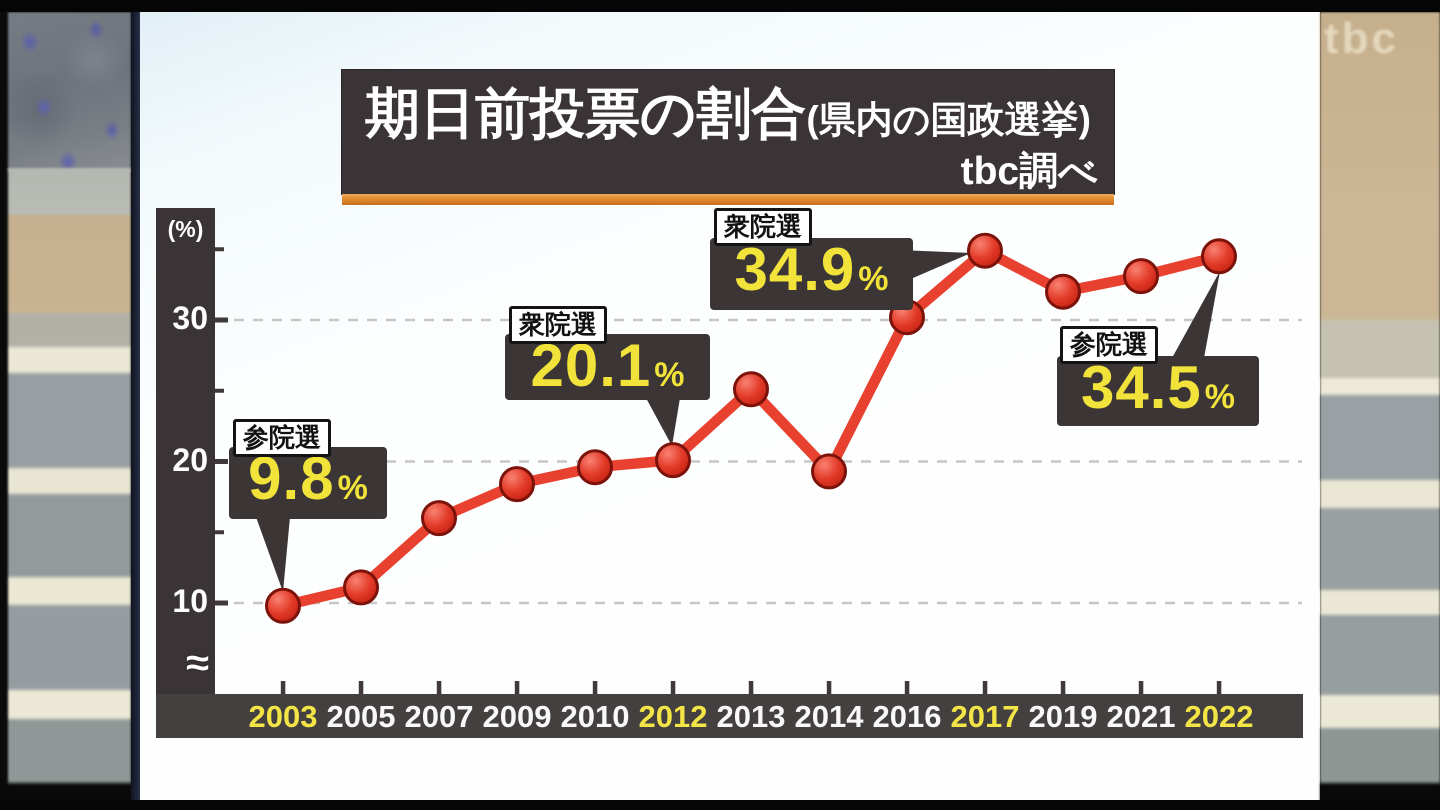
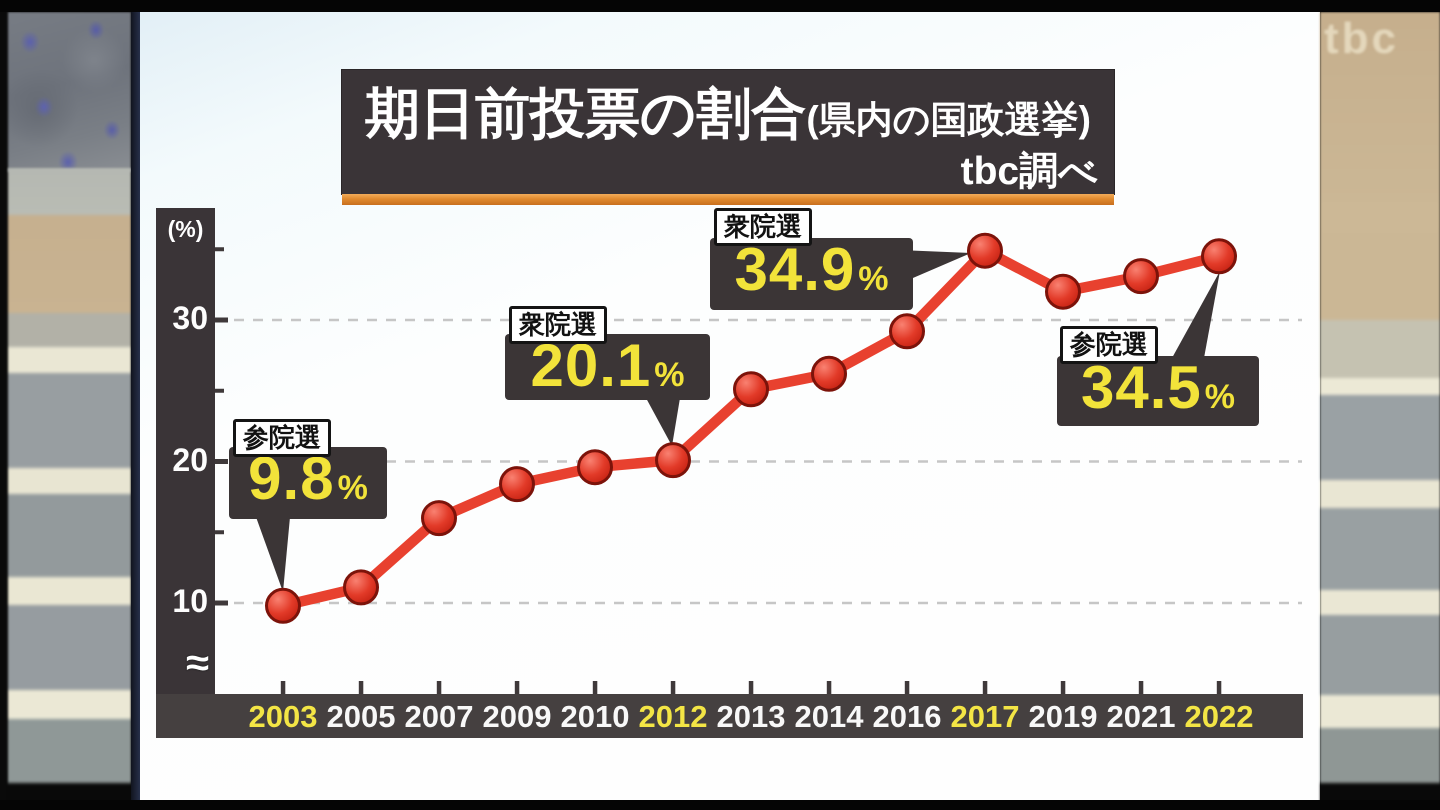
2014: 19.3 -> 26.2
2016: 30.2 -> 29.2
